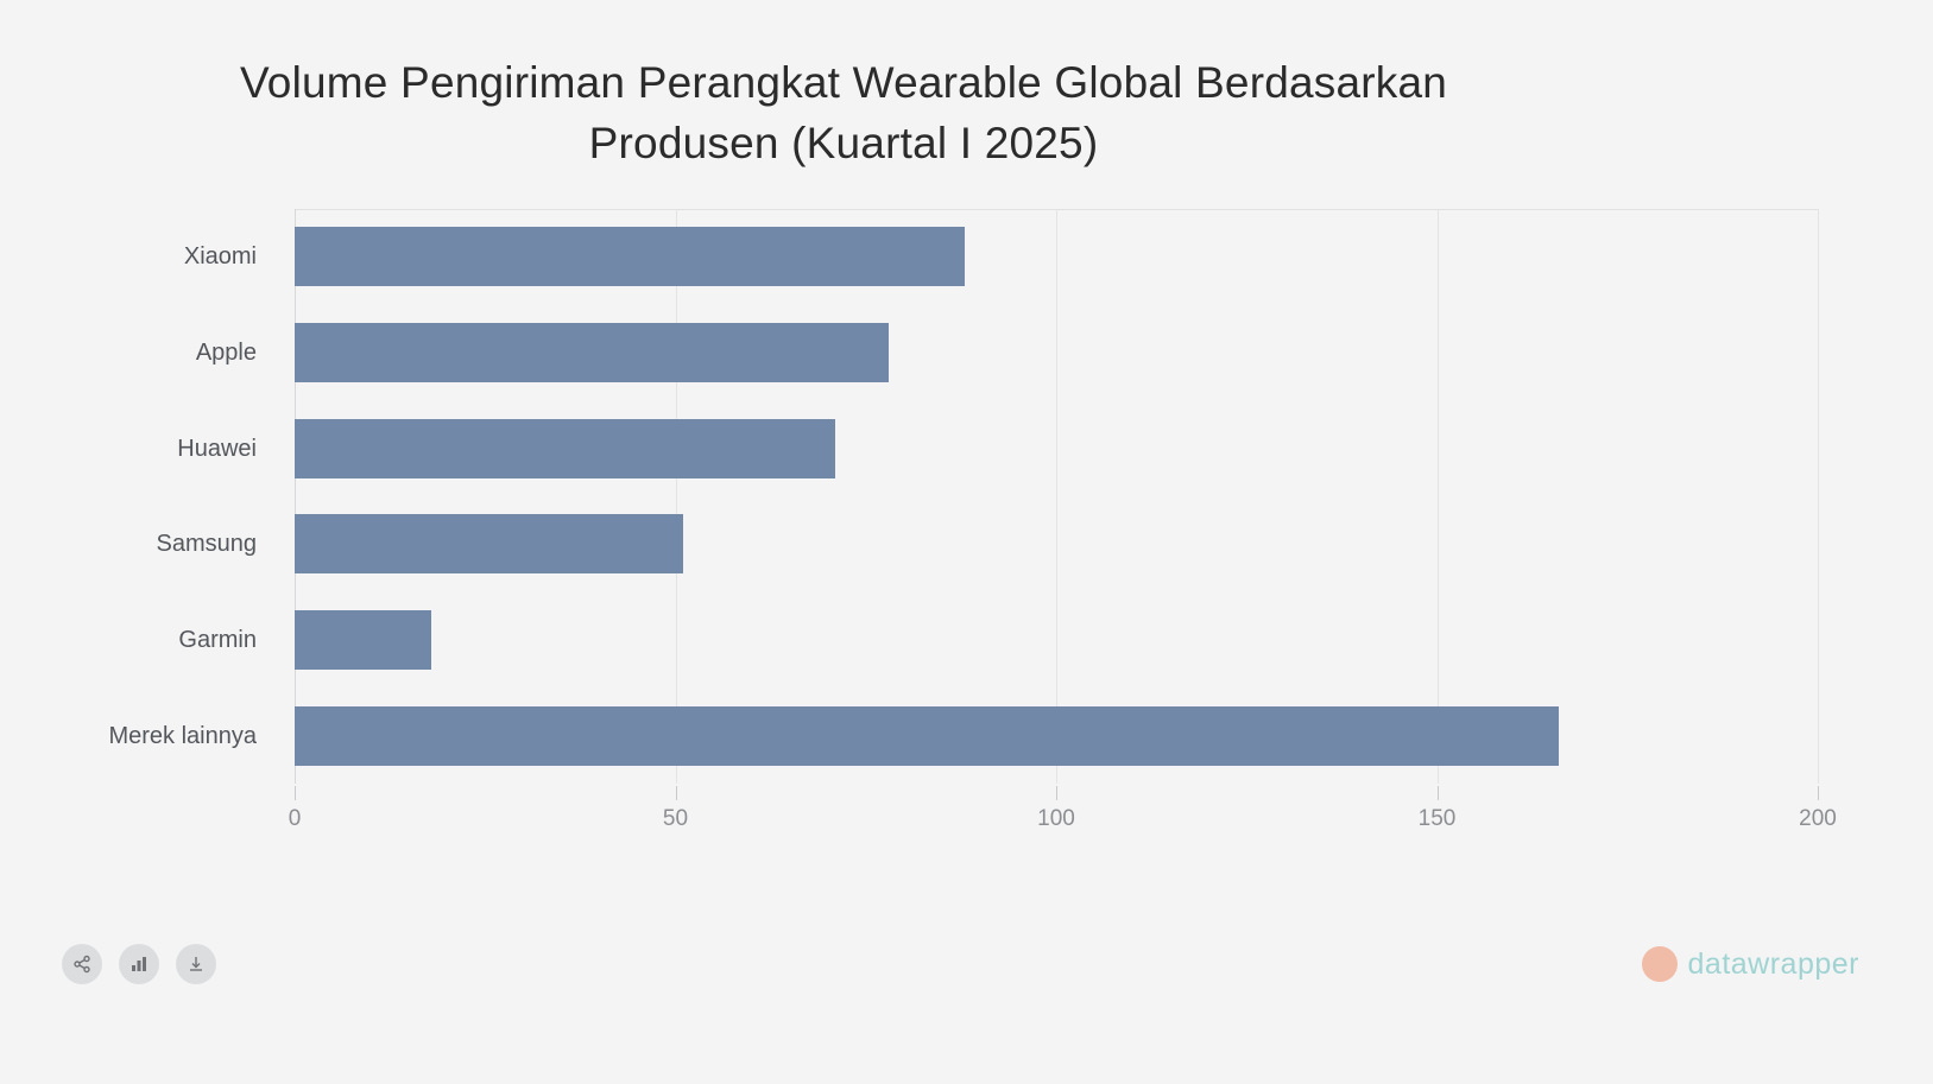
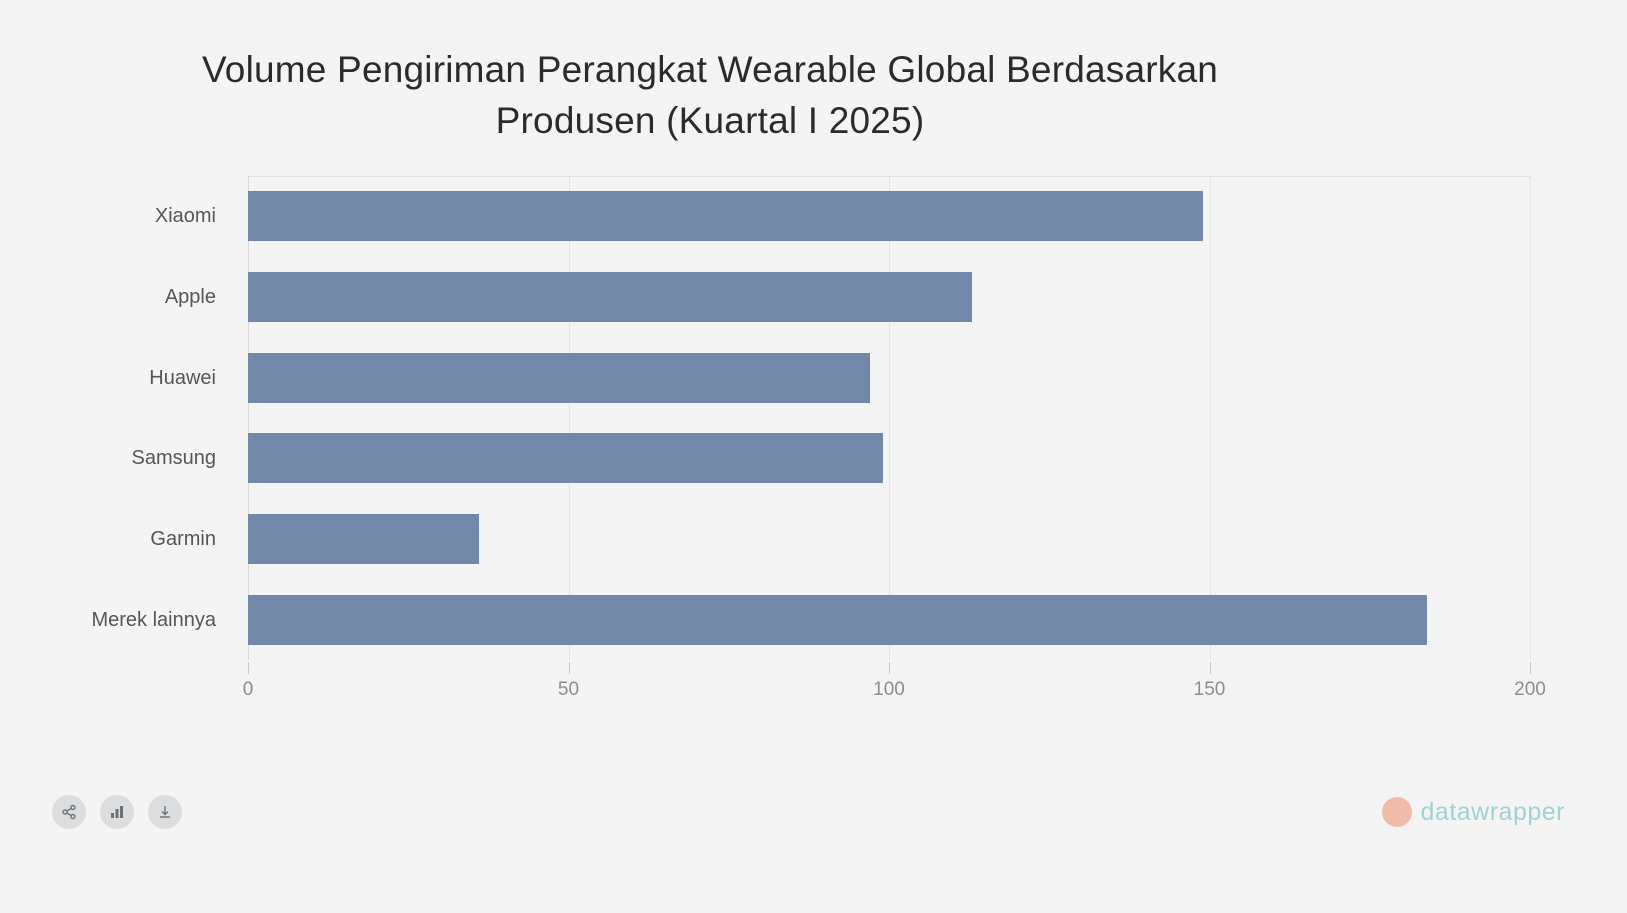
Xiaomi: 88 -> 149
Apple: 78 -> 113
Huawei: 71 -> 97
Samsung: 51 -> 99
Garmin: 18 -> 36
Merek lainnya: 166 -> 184
